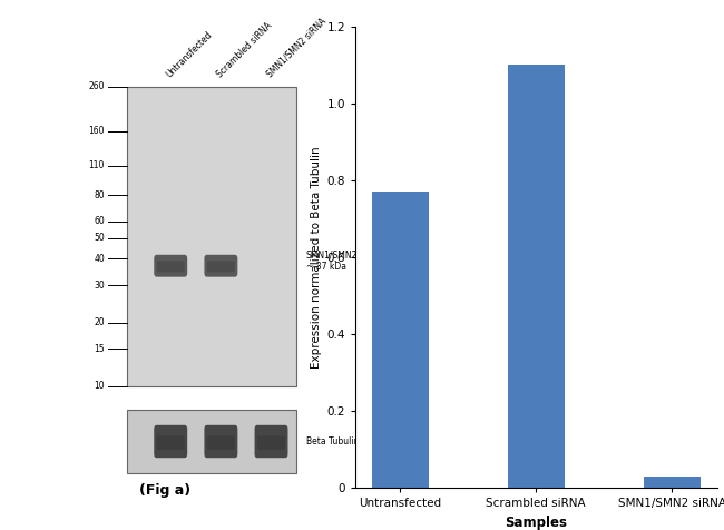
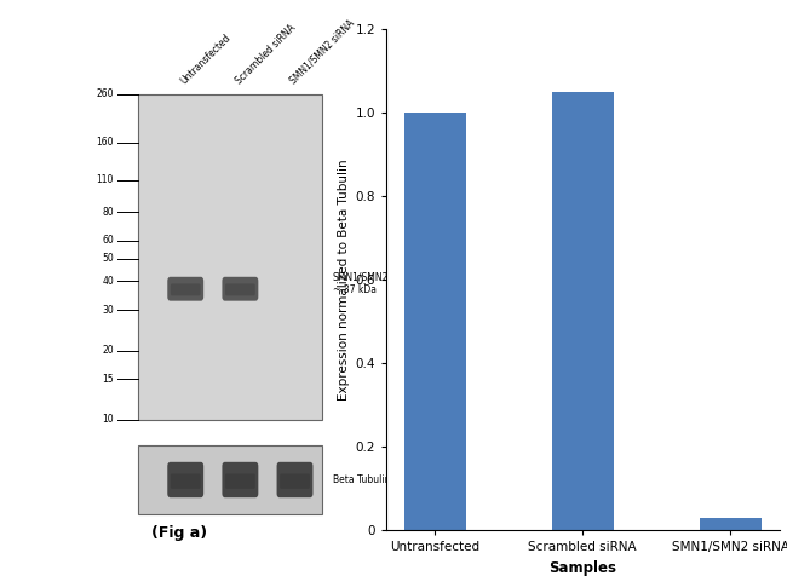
Untransfected: 0.77 -> 1.00
Scrambled siRNA: 1.10 -> 1.05
